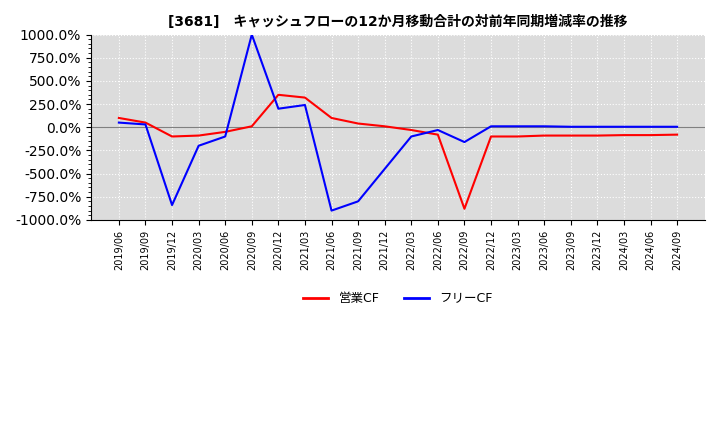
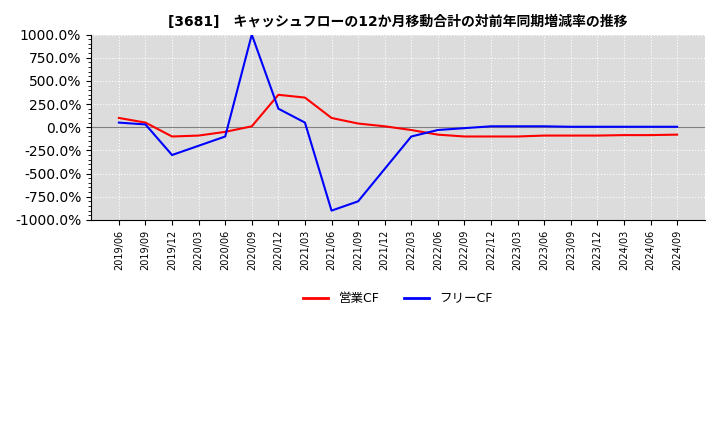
フリーCF/2019/12: -840% -> -300%
フリーCF/2021/03: 240% -> 50%
営業CF/2022/09: -880% -> -100%
フリーCF/2022/09: -160% -> -10%
